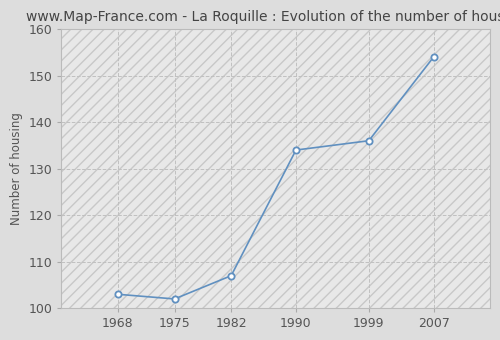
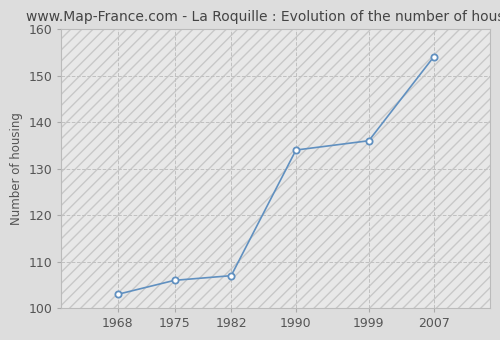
1975: 102 -> 106
